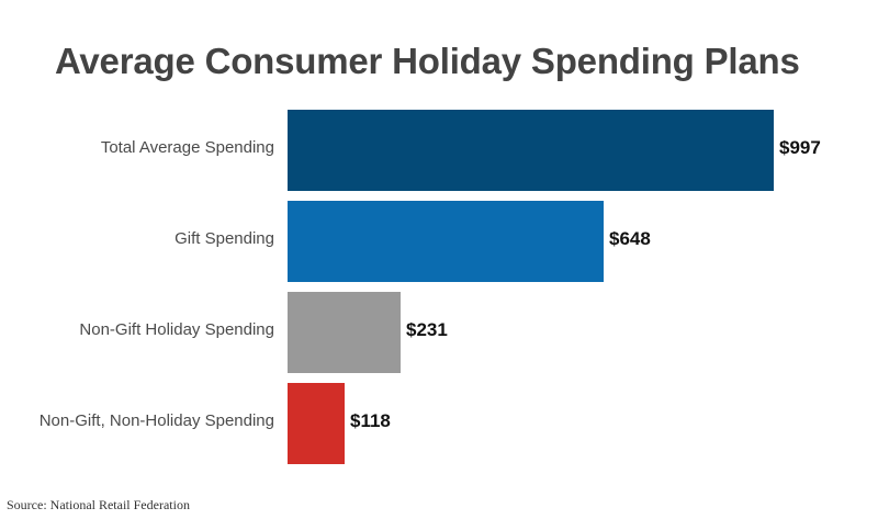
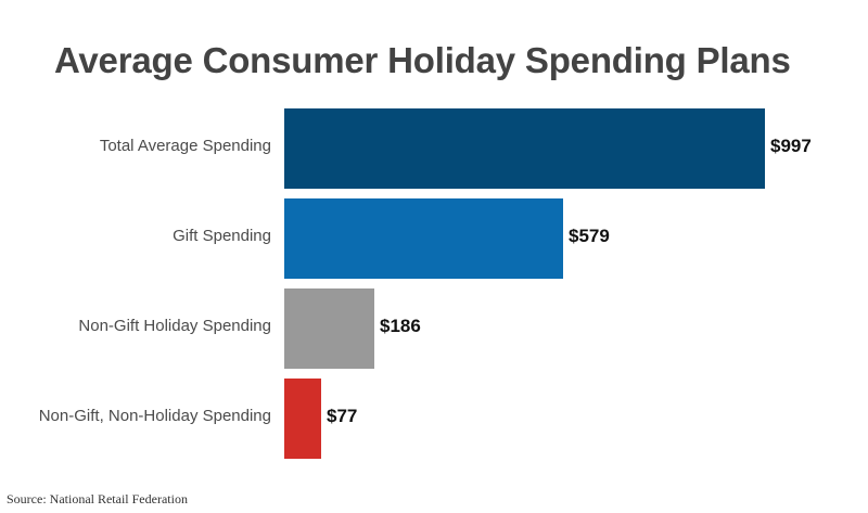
Gift Spending: $648 -> $579
Non-Gift Holiday Spending: $231 -> $186
Non-Gift, Non-Holiday Spending: $118 -> $77
